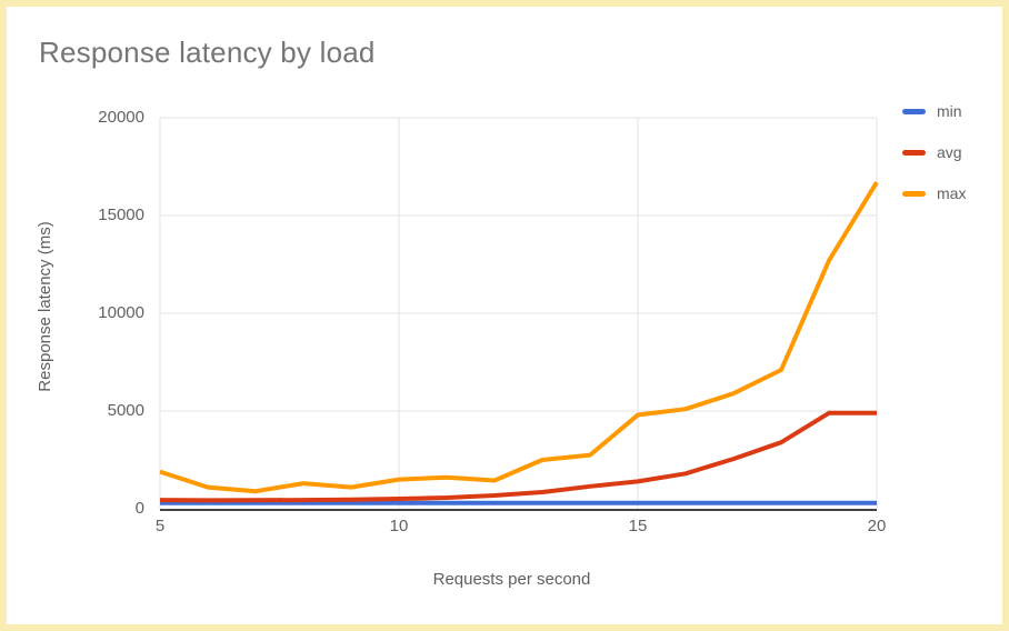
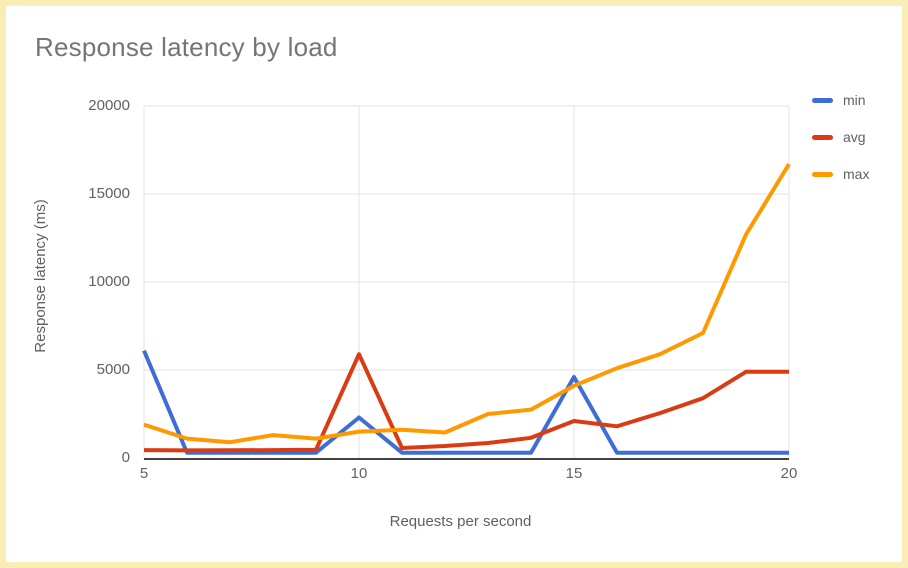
min/5: 300 -> 6100
min/10: 300 -> 2300
avg/10: 500 -> 5900
min/15: 300 -> 4600
avg/15: 1400 -> 2100
max/15: 4800 -> 4100
